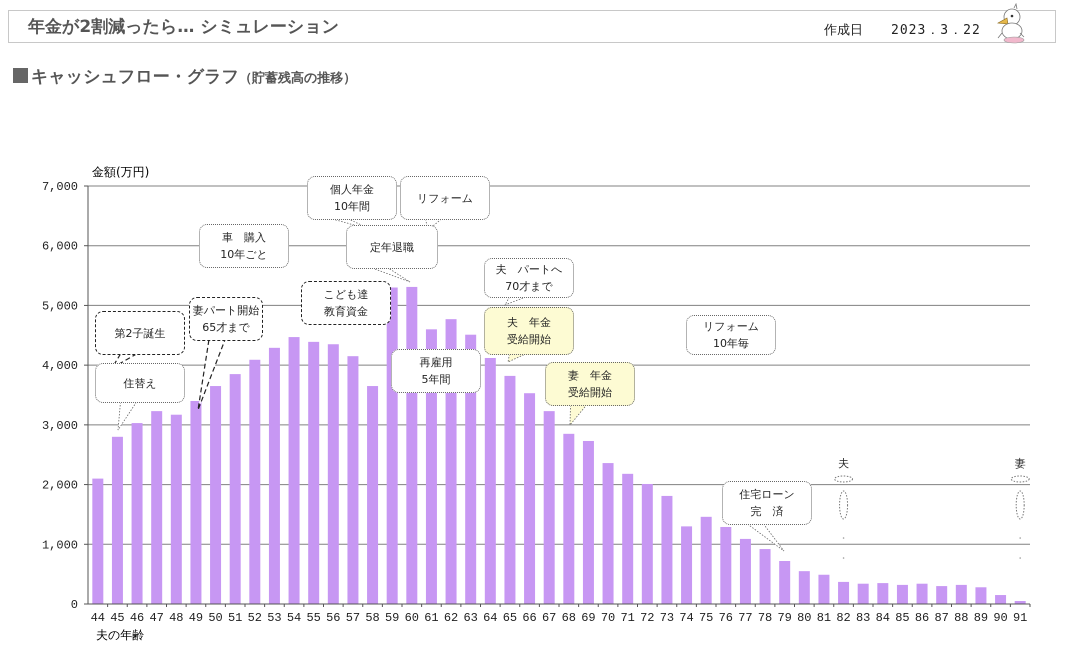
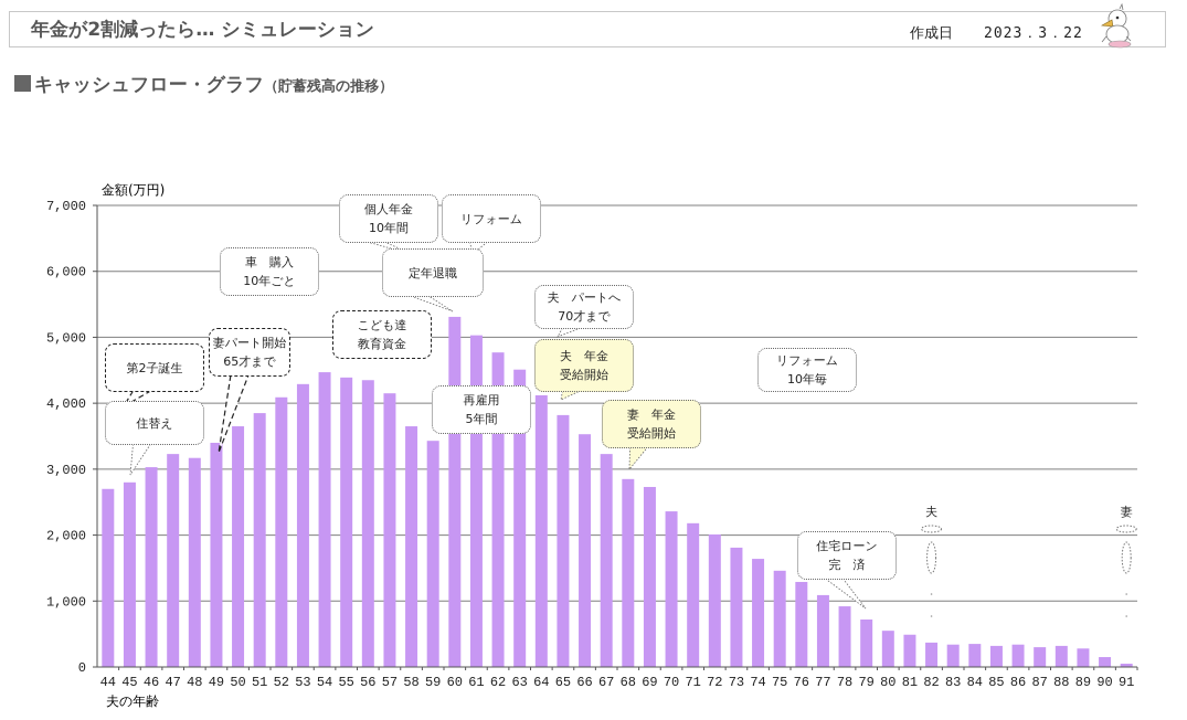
44: 2100 -> 2700
59: 5300 -> 3400
61: 4600 -> 5000
74: 1300 -> 1600
